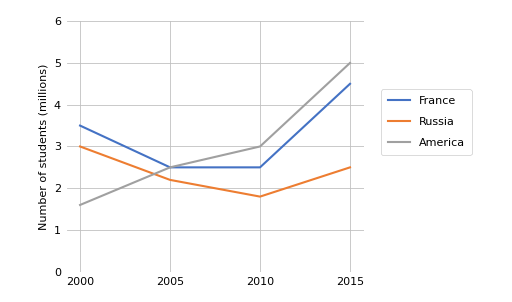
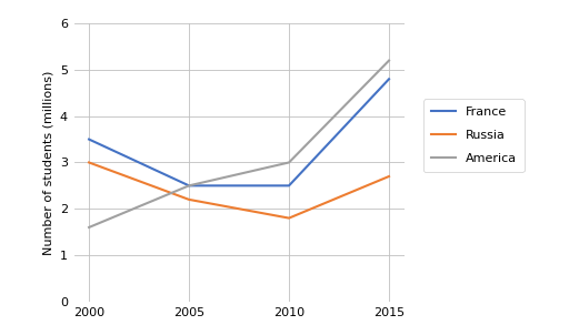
France/2015: 4.5 -> 4.8
Russia/2015: 2.5 -> 2.7
America/2015: 5.0 -> 5.2
